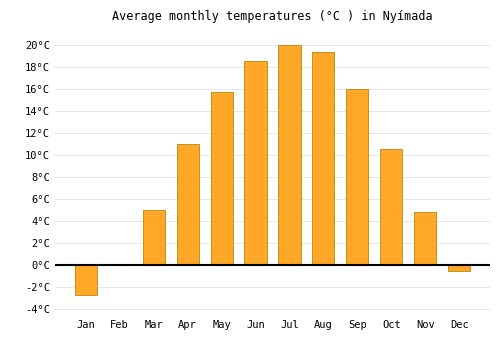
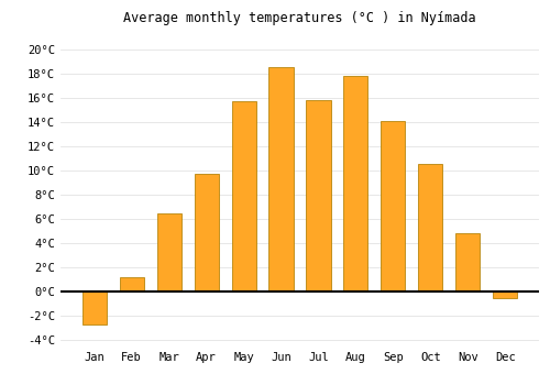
Feb: 0.1°C -> 1.2°C
Mar: 5.0°C -> 6.5°C
Apr: 11.0°C -> 9.7°C
Jul: 20.0°C -> 15.8°C
Aug: 19.3°C -> 17.8°C
Sep: 16.0°C -> 14.1°C
